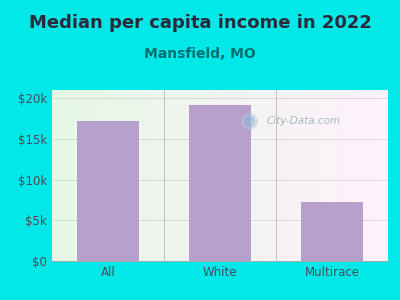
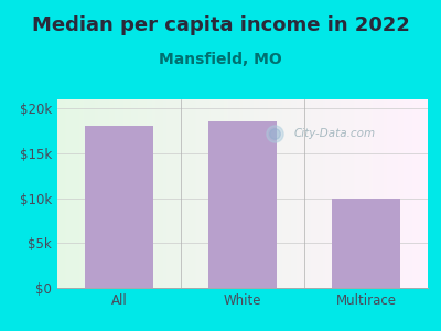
All: $17.2k -> $18.0k
White: $19.2k -> $18.5k
Multirace: $7.2k -> $10.0k
